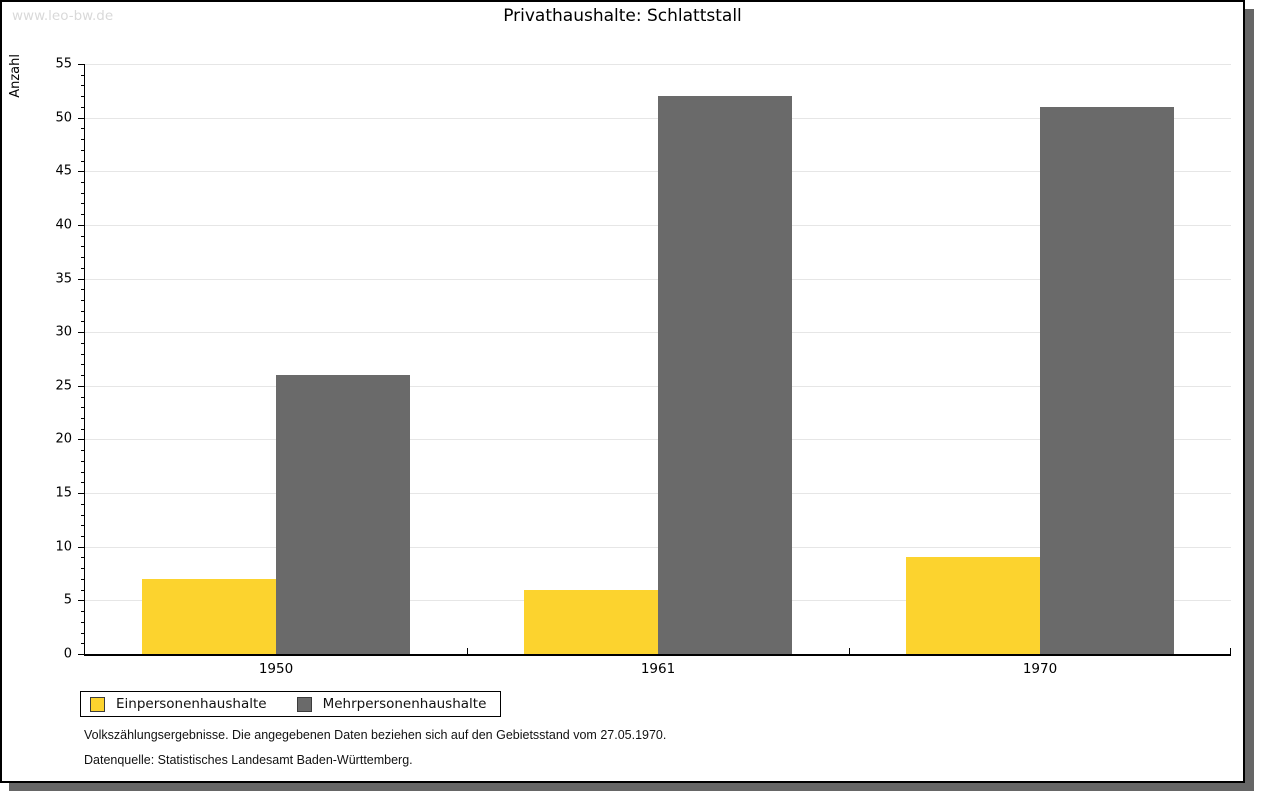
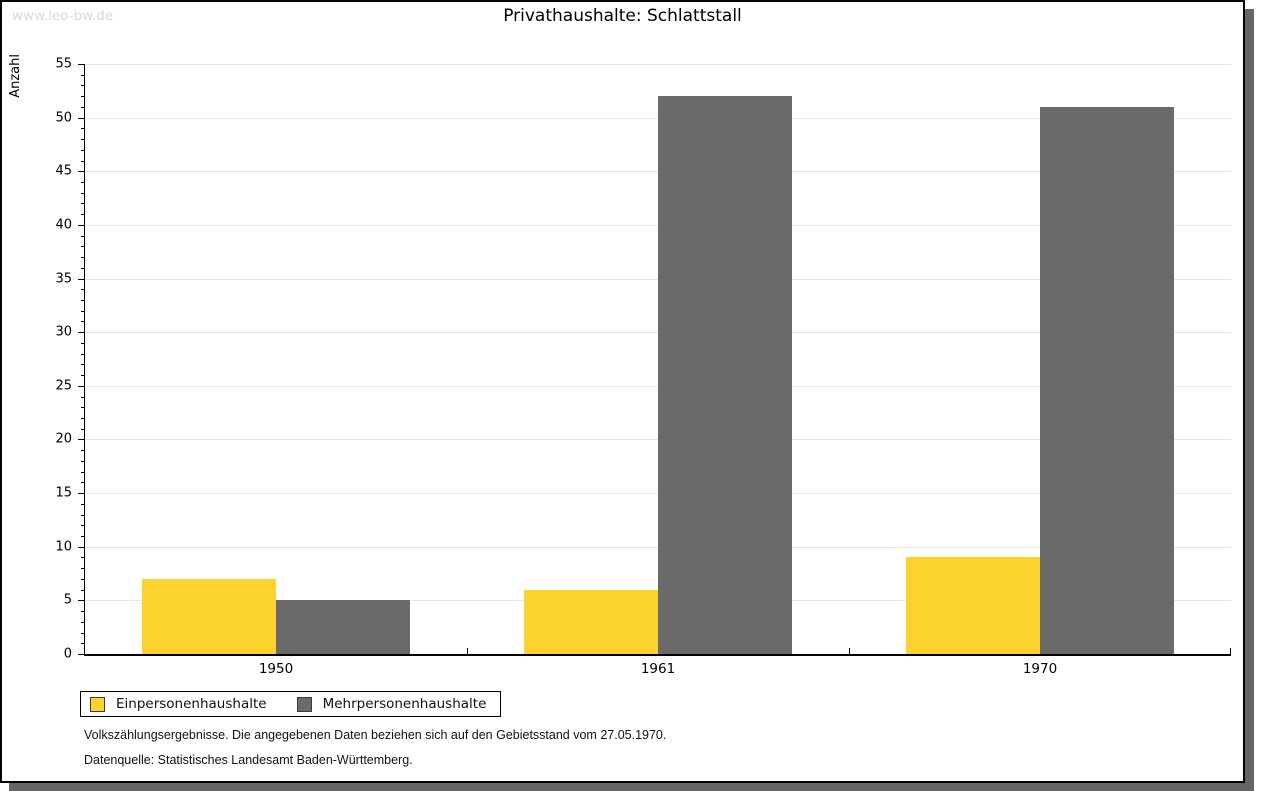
Mehrpersonenhaushalte/1950: 26 -> 5
